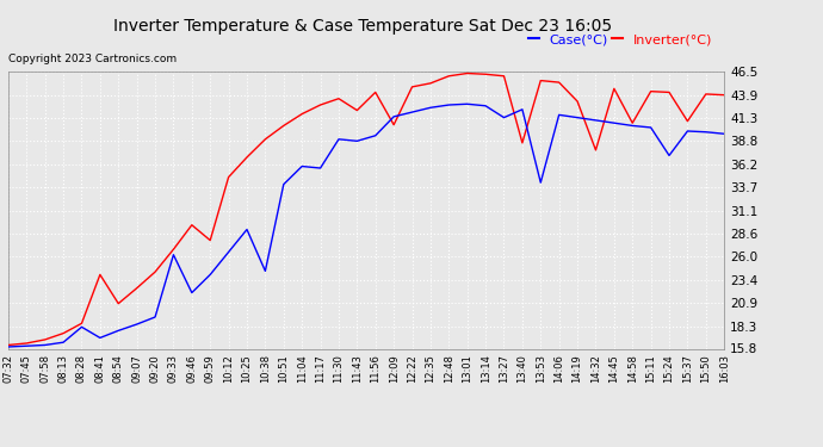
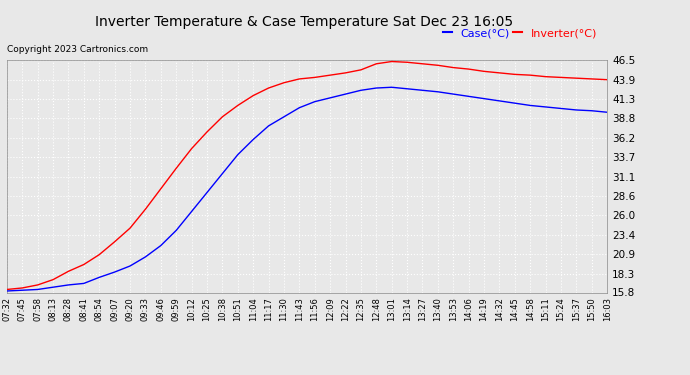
Case(°C)/08:28: 18.2 -> 16.8
Inverter(°C)/08:41: 24.0 -> 19.5
Case(°C)/09:33: 26.2 -> 20.5
Inverter(°C)/09:59: 27.8 -> 32.2
Case(°C)/10:38: 24.4 -> 31.5
Case(°C)/11:17: 35.8 -> 37.8
Inverter(°C)/11:43: 42.2 -> 44.0
Case(°C)/11:43: 38.8 -> 40.2
Case(°C)/11:56: 39.4 -> 41.0
Inverter(°C)/12:09: 40.6 -> 44.5
Case(°C)/13:27: 41.4 -> 42.5
Inverter(°C)/13:40: 38.6 -> 45.8
Case(°C)/13:53: 34.2 -> 42.0
Inverter(°C)/14:19: 43.2 -> 45.0
Inverter(°C)/14:32: 37.8 -> 44.8
Inverter(°C)/14:58: 40.8 -> 44.5
Case(°C)/15:24: 37.2 -> 40.1
Inverter(°C)/15:37: 41.0 -> 44.1
